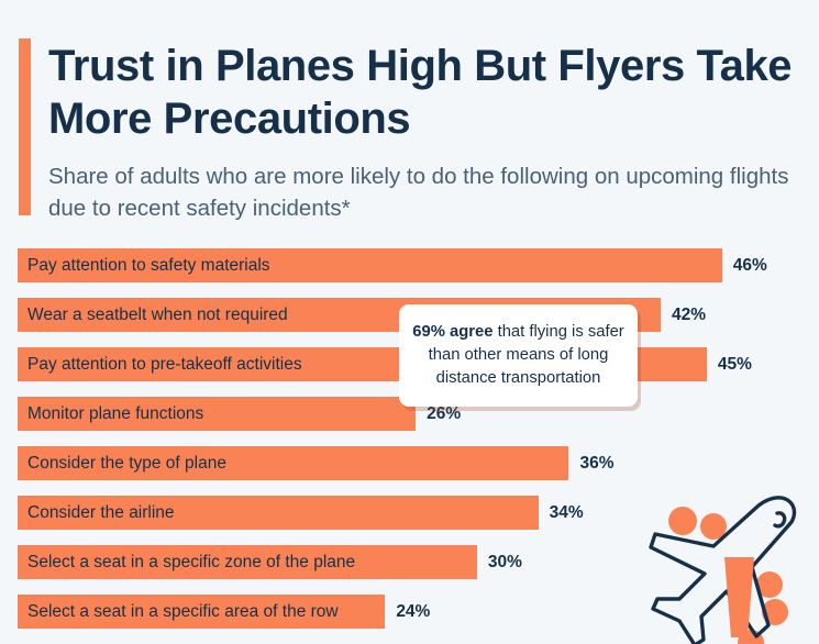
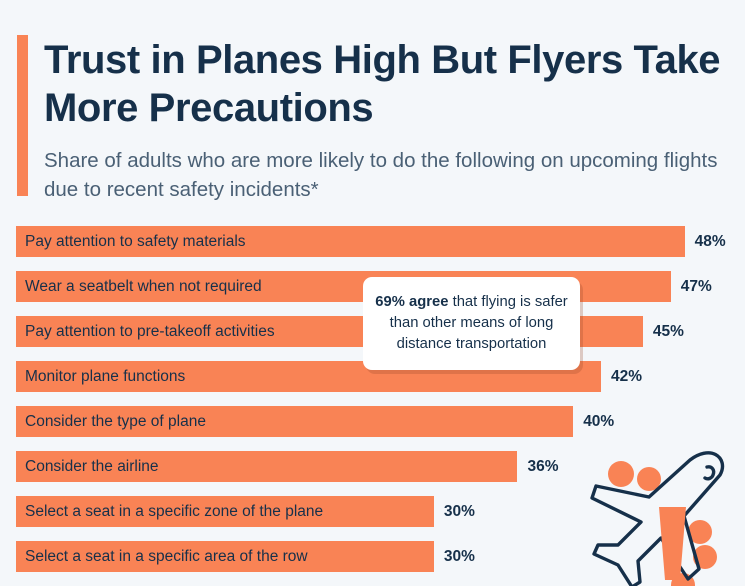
Pay attention to safety materials: 46% -> 48%
Wear a seatbelt when not required: 42% -> 47%
Monitor plane functions: 26% -> 42%
Consider the type of plane: 36% -> 40%
Consider the airline: 34% -> 36%
Select a seat in a specific area of the row: 24% -> 30%
